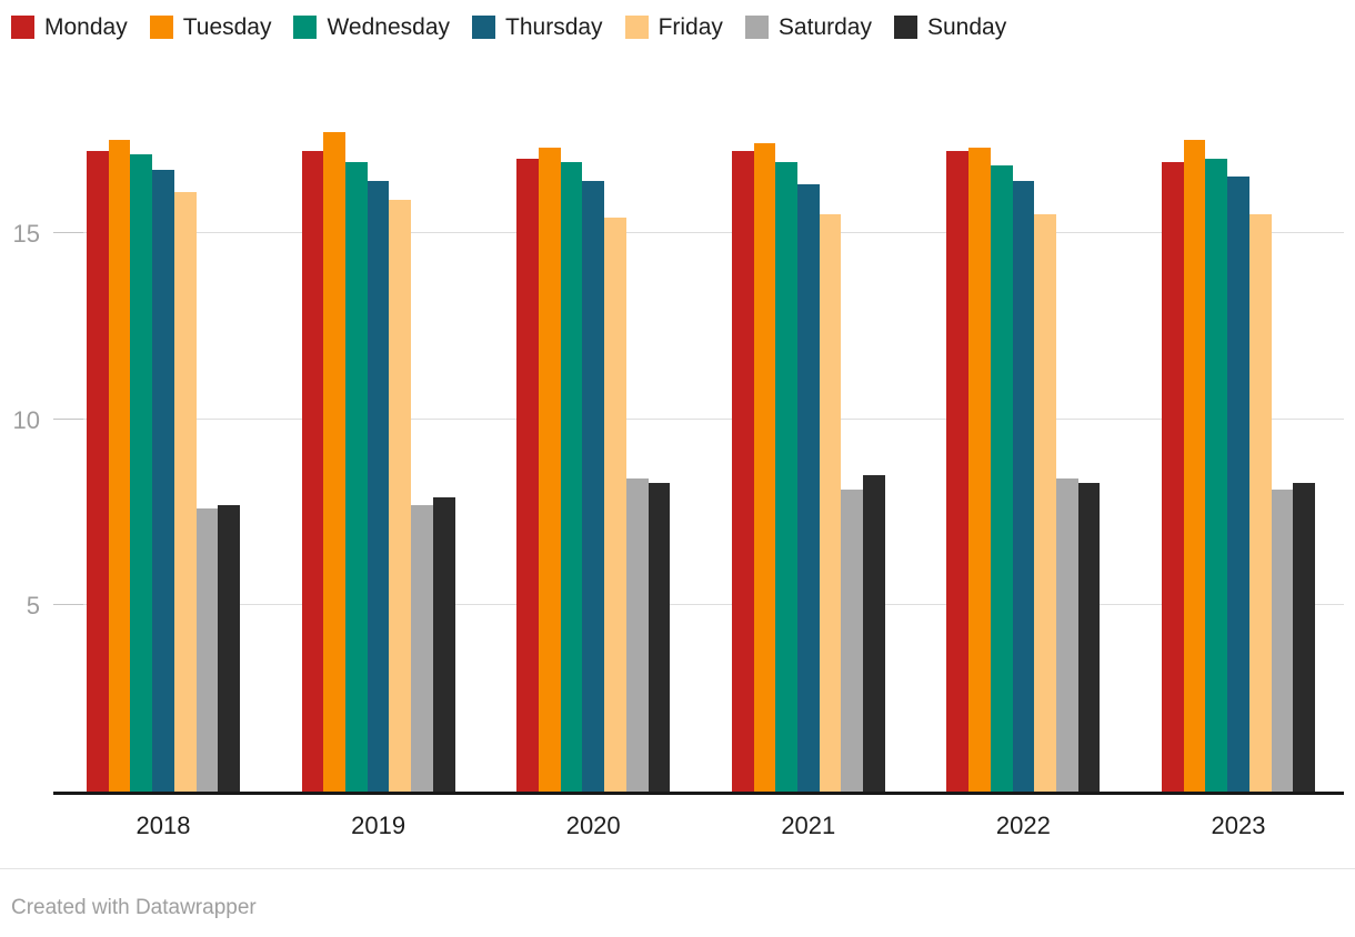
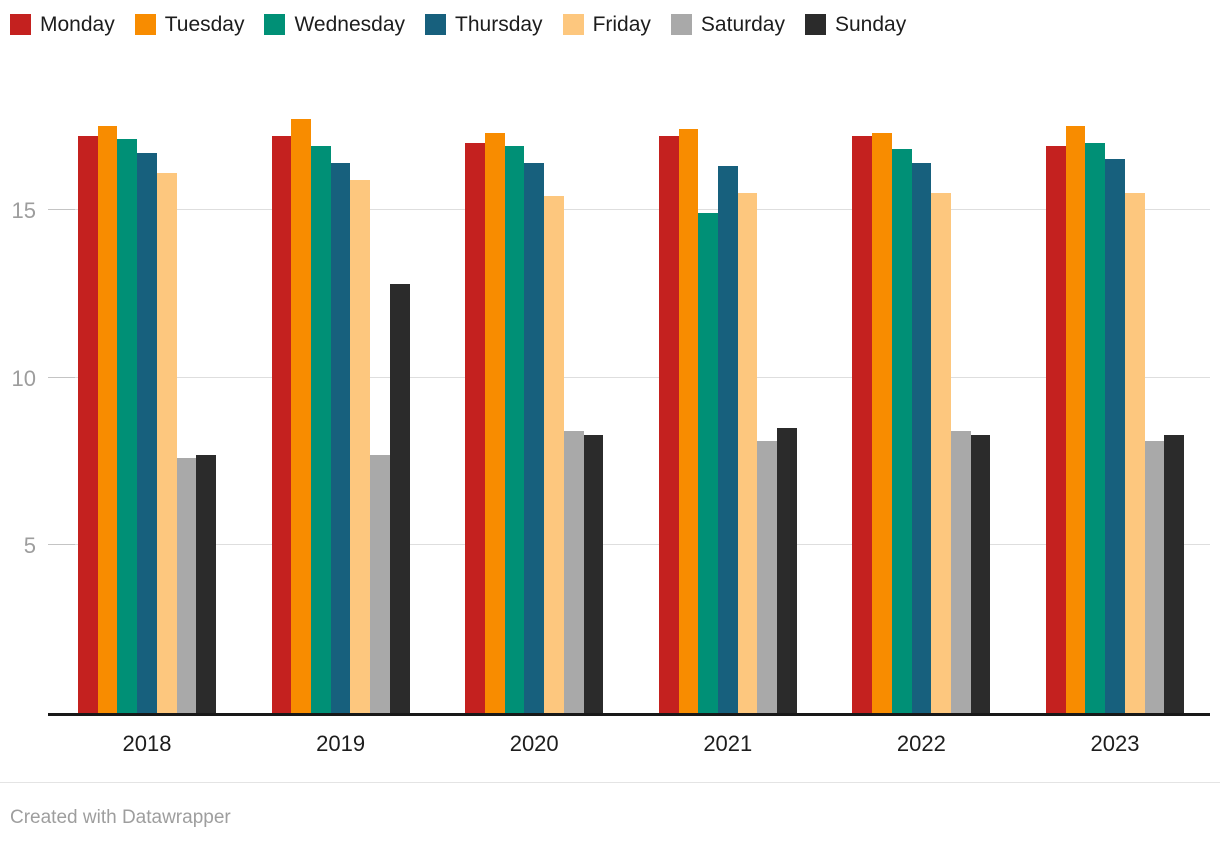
Sunday/2019: 7.9 -> 12.8
Wednesday/2021: 16.9 -> 14.9
